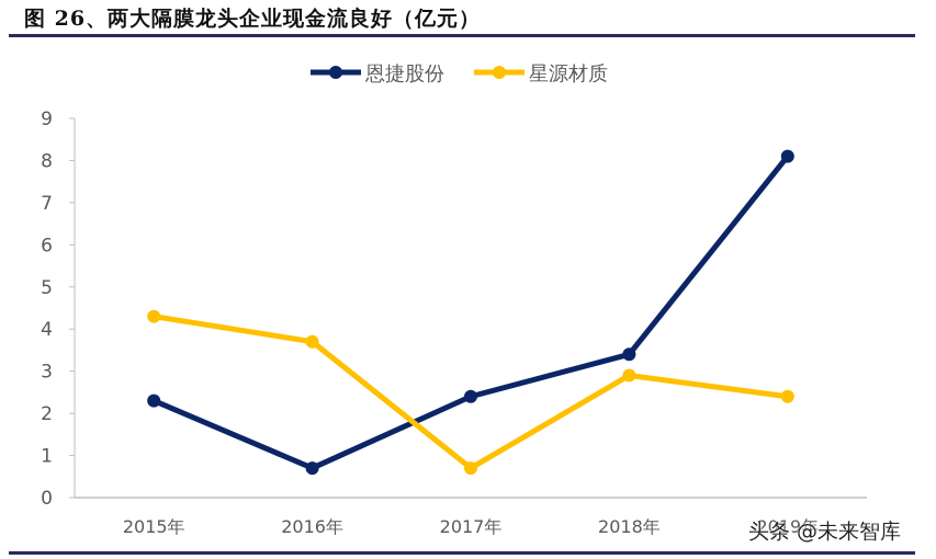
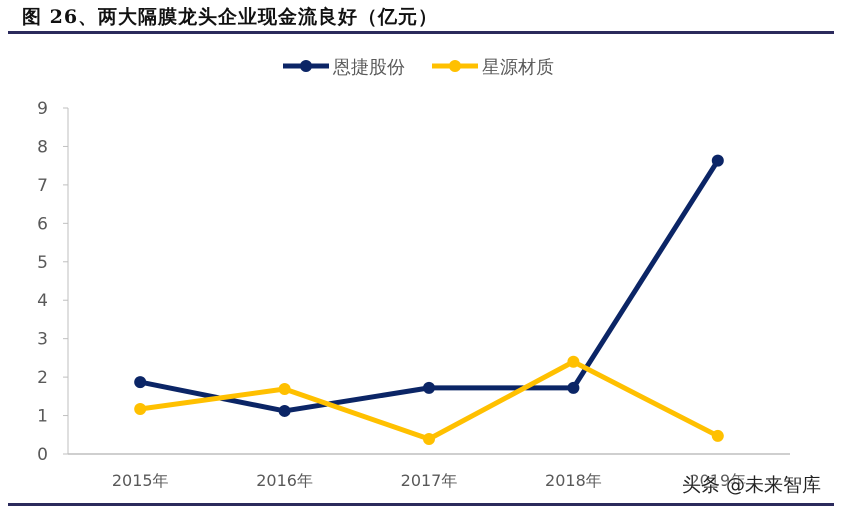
恩捷股份/2015年: 2.3 -> 1.9
星源材质/2015年: 4.3 -> 1.2
恩捷股份/2016年: 0.7 -> 1.1
星源材质/2016年: 3.7 -> 1.7
恩捷股份/2017年: 2.4 -> 1.7
星源材质/2017年: 0.7 -> 0.4
恩捷股份/2018年: 3.4 -> 1.7
星源材质/2018年: 2.9 -> 2.4
恩捷股份/2019年: 8.1 -> 7.6
星源材质/2019年: 2.4 -> 0.5
